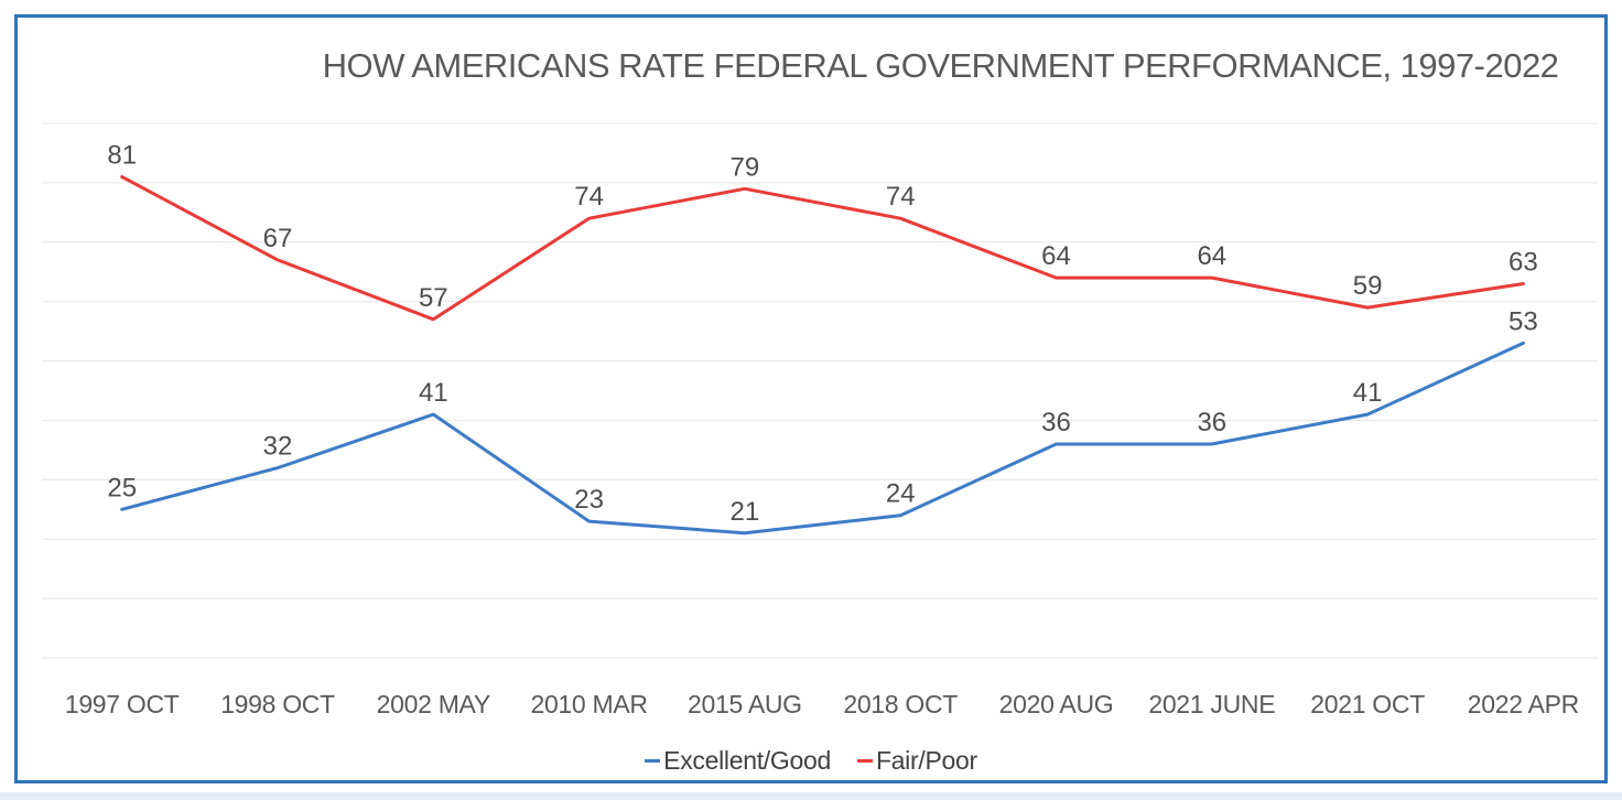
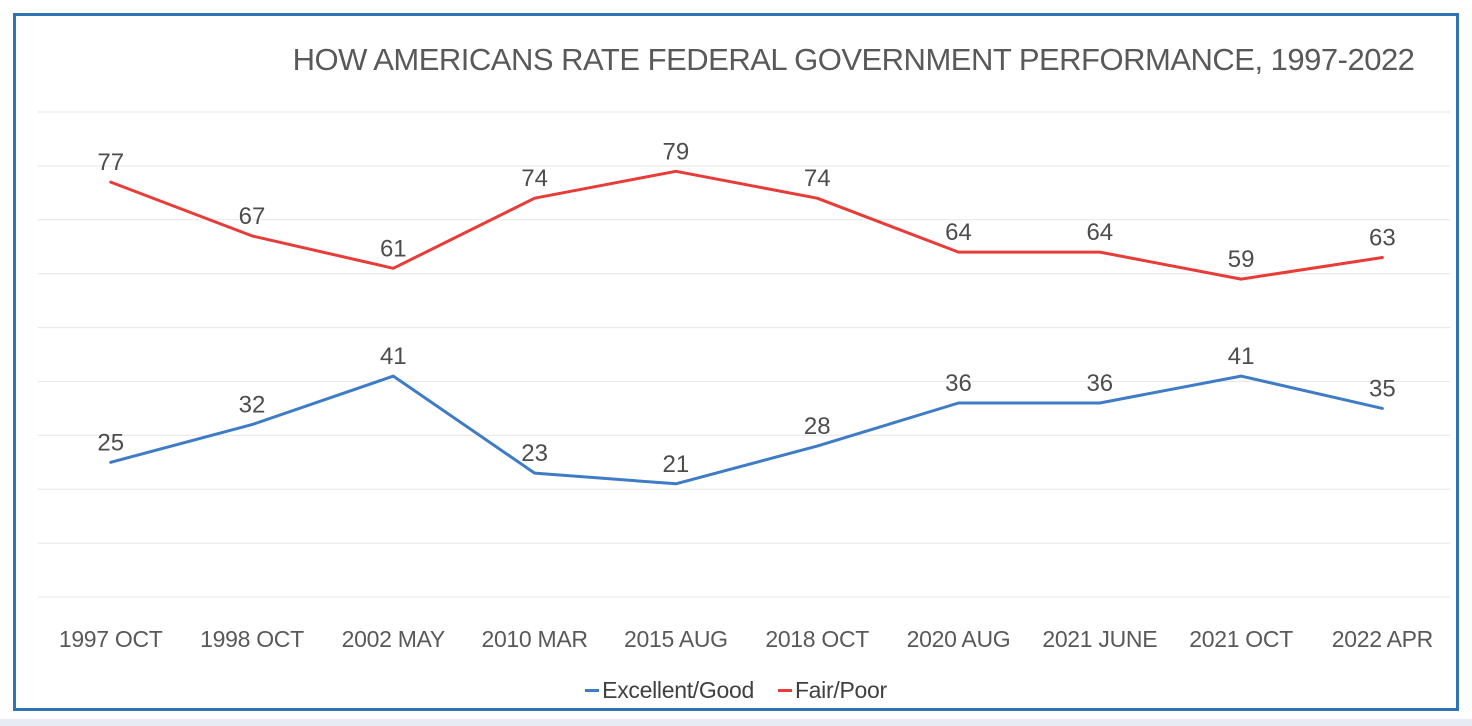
Fair/Poor/1997 OCT: 81 -> 77
Fair/Poor/2002 MAY: 57 -> 61
Excellent/Good/2018 OCT: 24 -> 28
Excellent/Good/2022 APR: 53 -> 35
